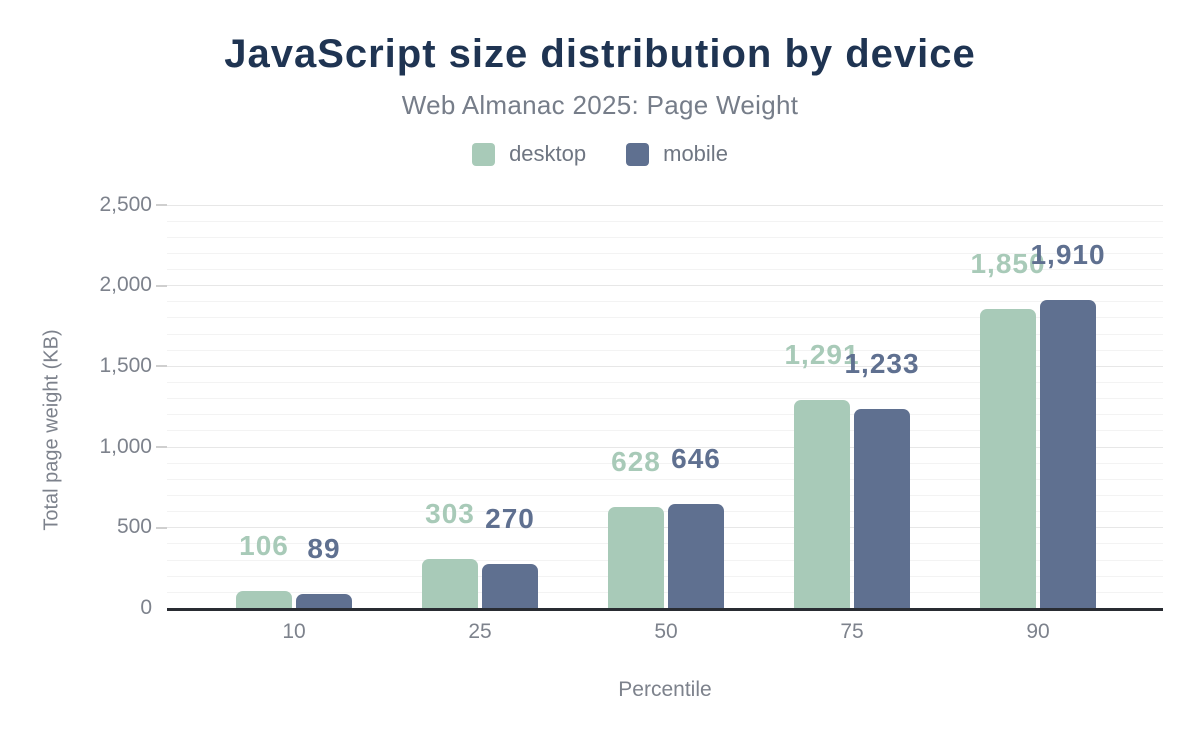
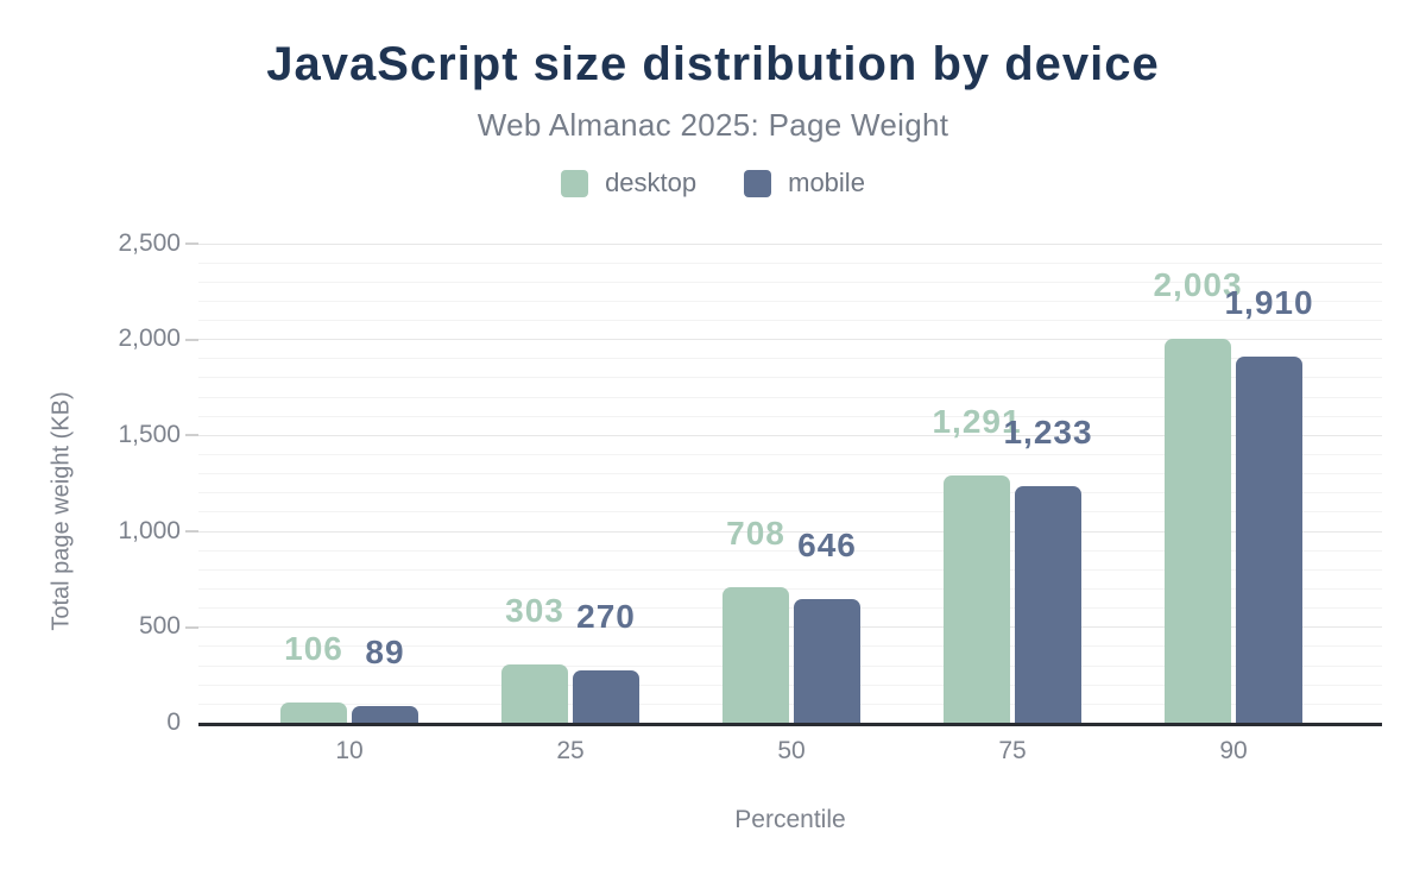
desktop/50: 628 -> 708
desktop/90: 1,850 -> 2,003
